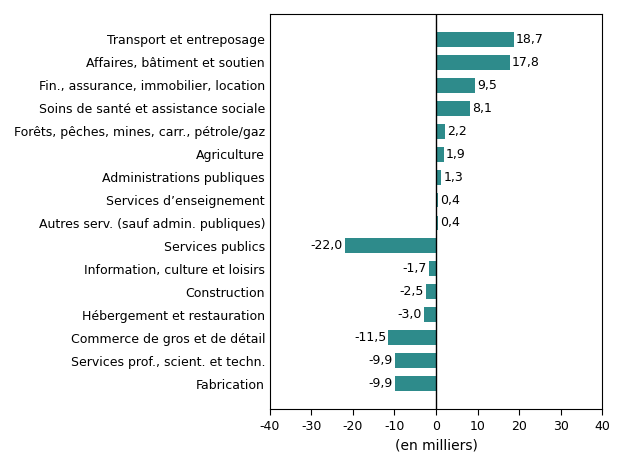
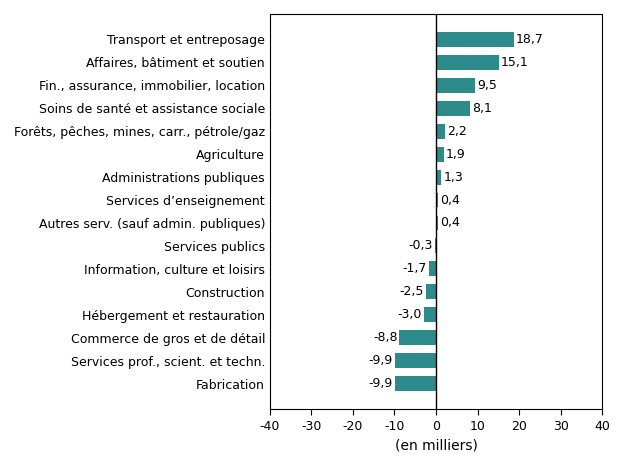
Affaires, bâtiment et soutien: 17,8 -> 15,1
Services publics: -22,0 -> -0,3
Commerce de gros et de détail: -11,5 -> -8,8
